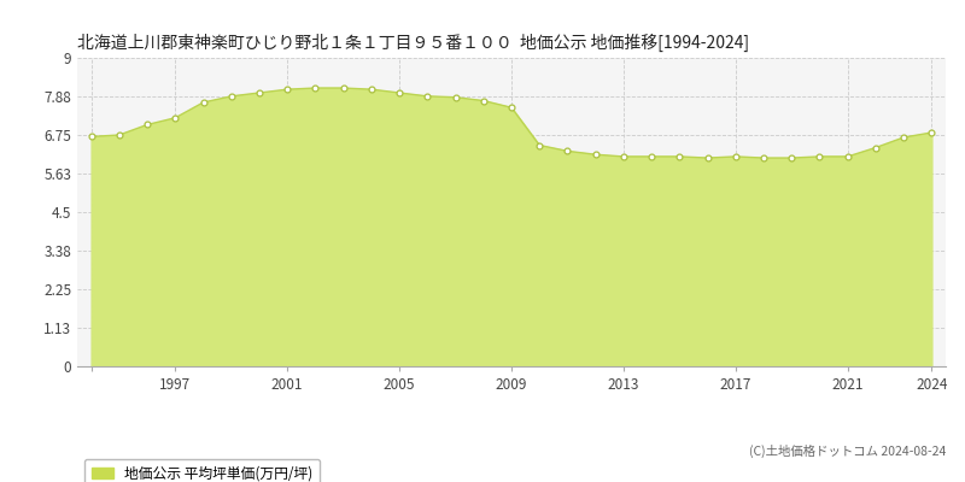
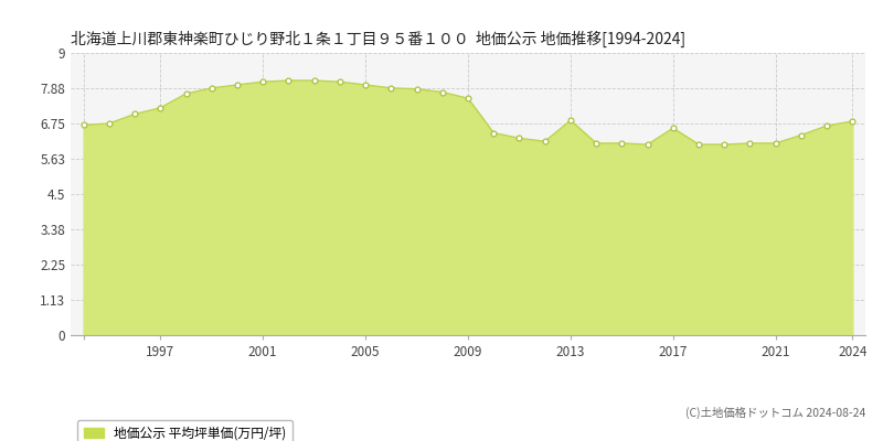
2013: 6.12 -> 6.85
2017: 6.12 -> 6.60
